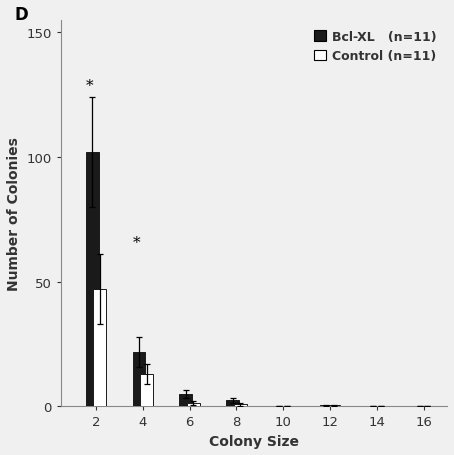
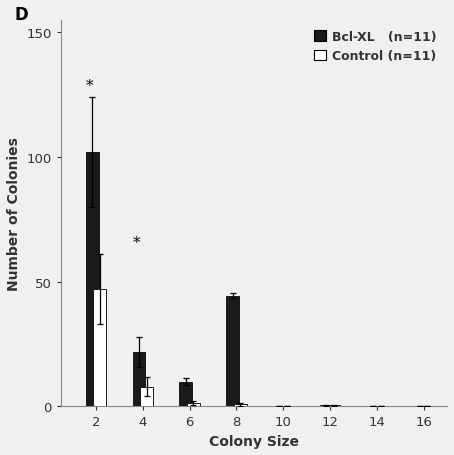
Control (n=11)/4: 13.0 -> 8.0
Bcl-XL (n=11)/6: 5.0 -> 10.0
Bcl-XL (n=11)/8: 2.5 -> 44.5
